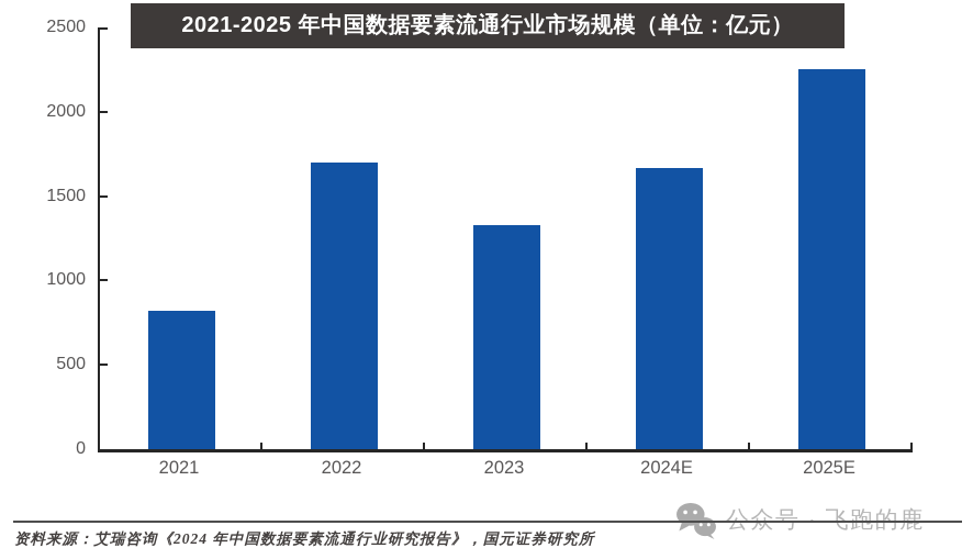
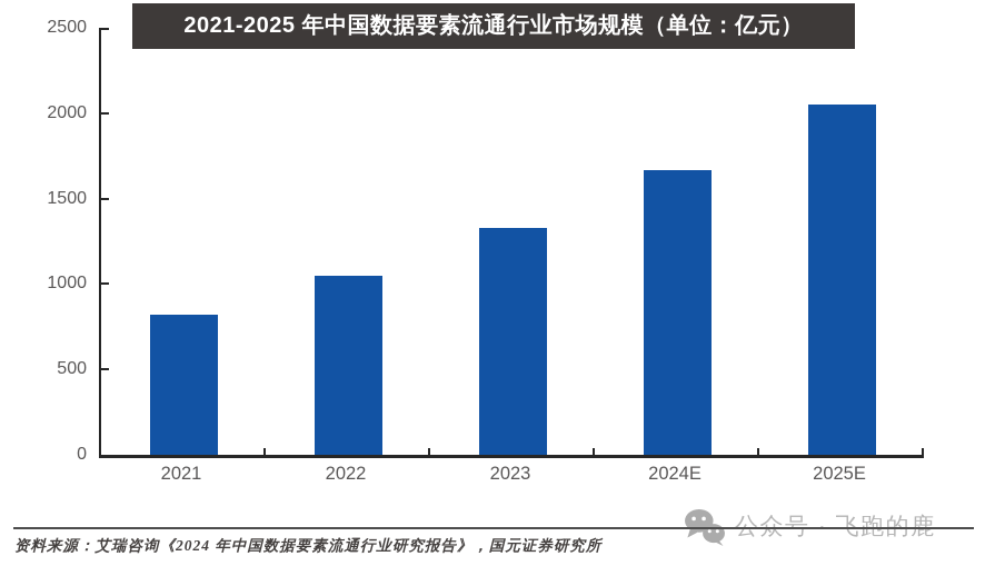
2022: 1700 -> 1050
2025E: 2250 -> 2050
